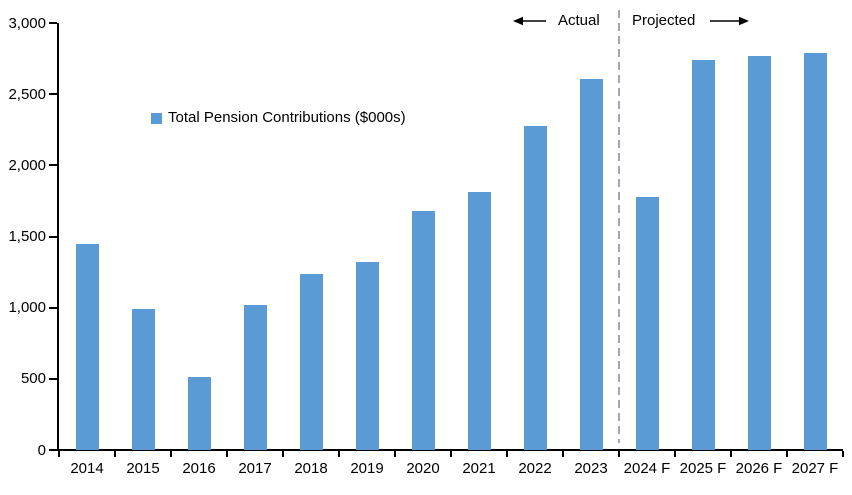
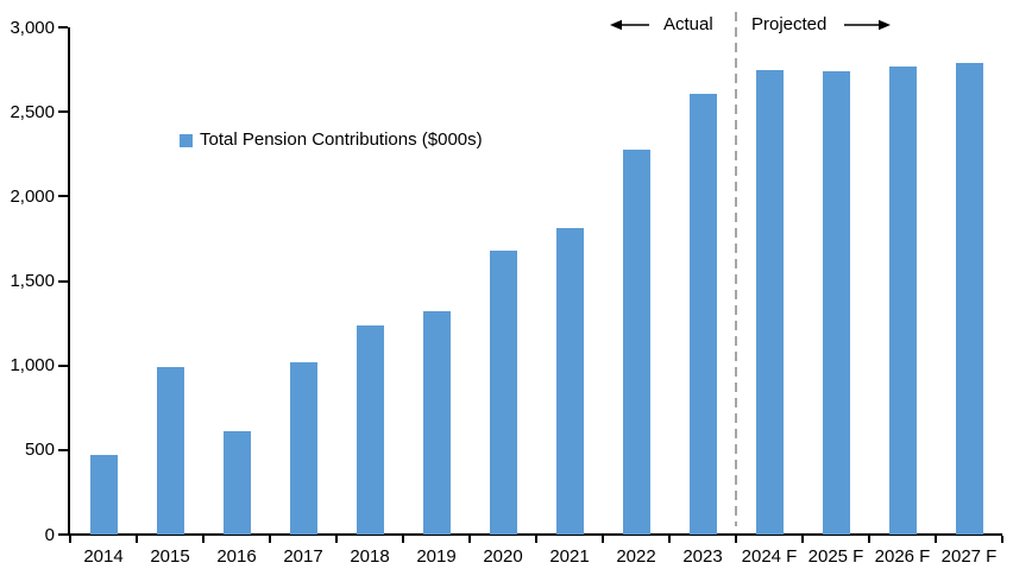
2014: 1450 -> 470
2016: 510 -> 610
2024 F: 1780 -> 2750
